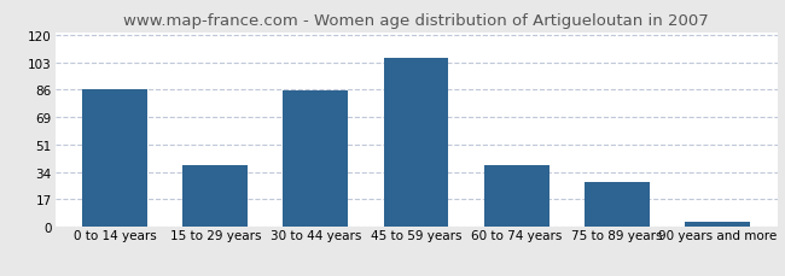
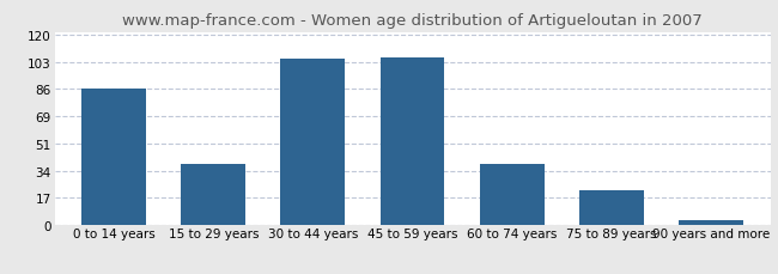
30 to 44 years: 85 -> 105
75 to 89 years: 28 -> 22
